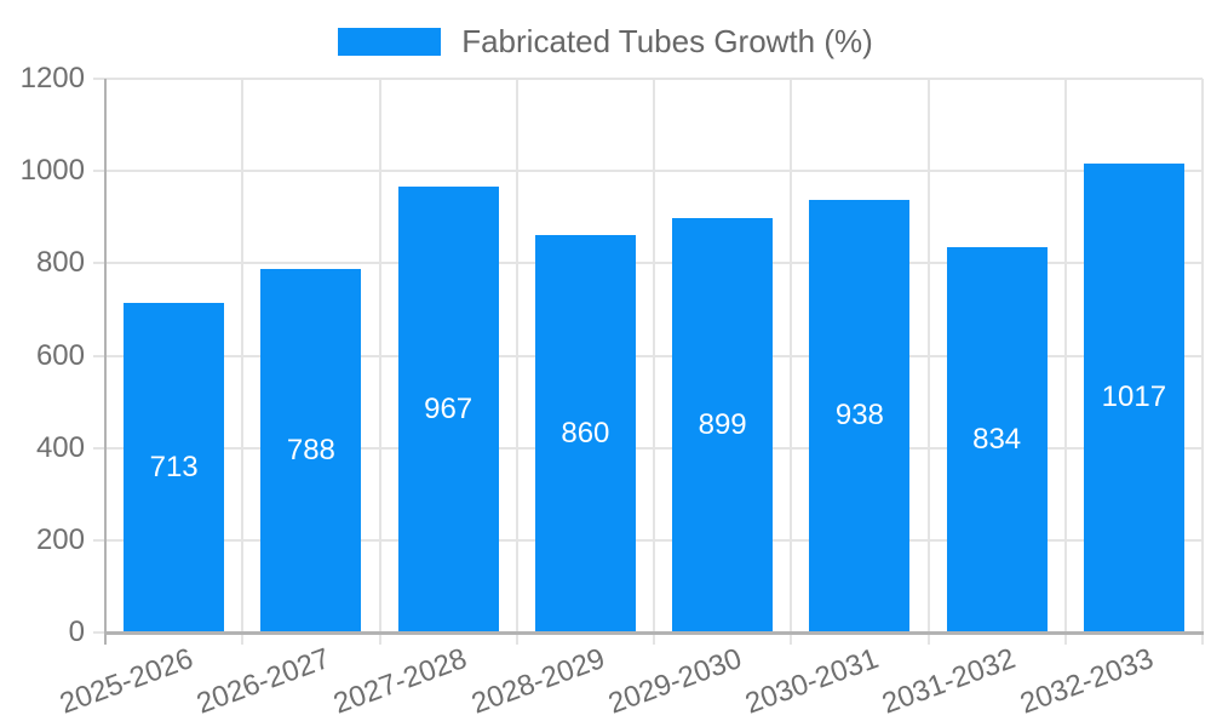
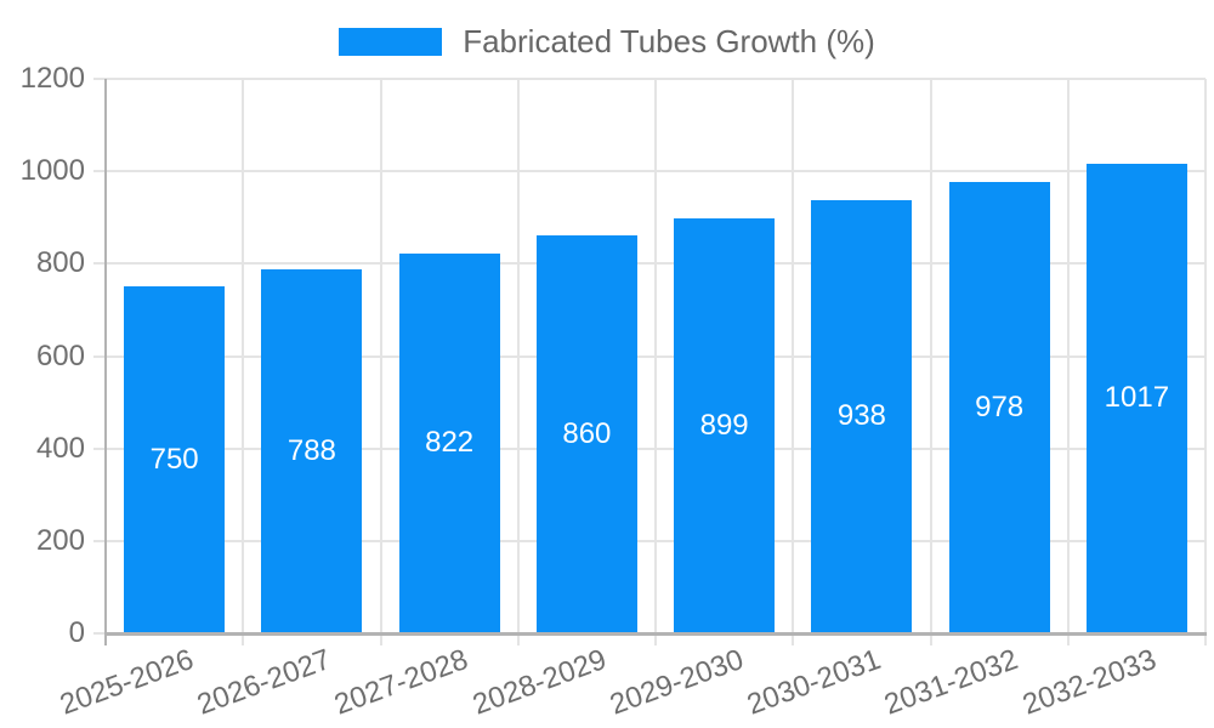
2025-2026: 713 -> 750
2027-2028: 967 -> 822
2031-2032: 834 -> 978
